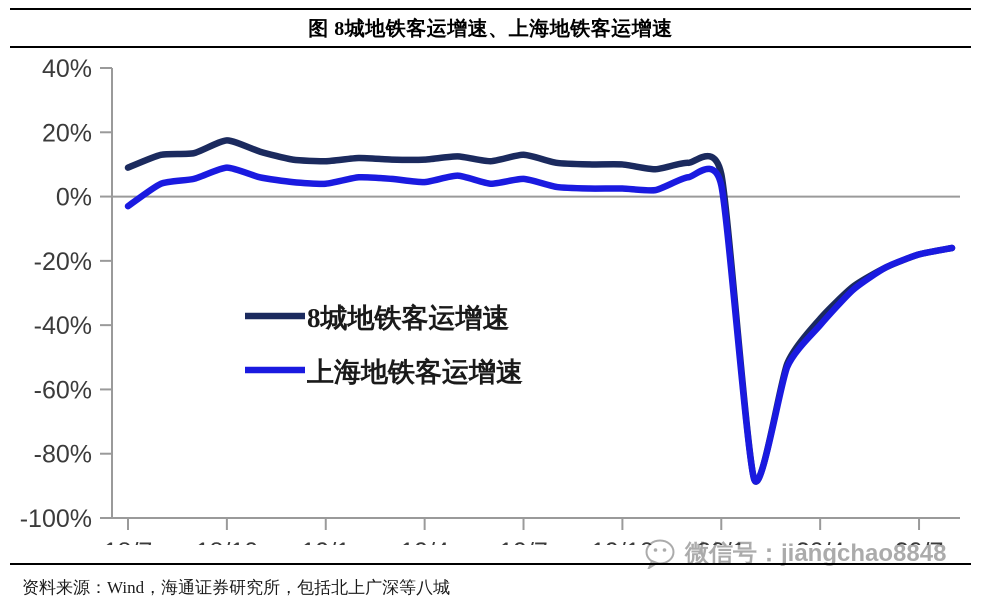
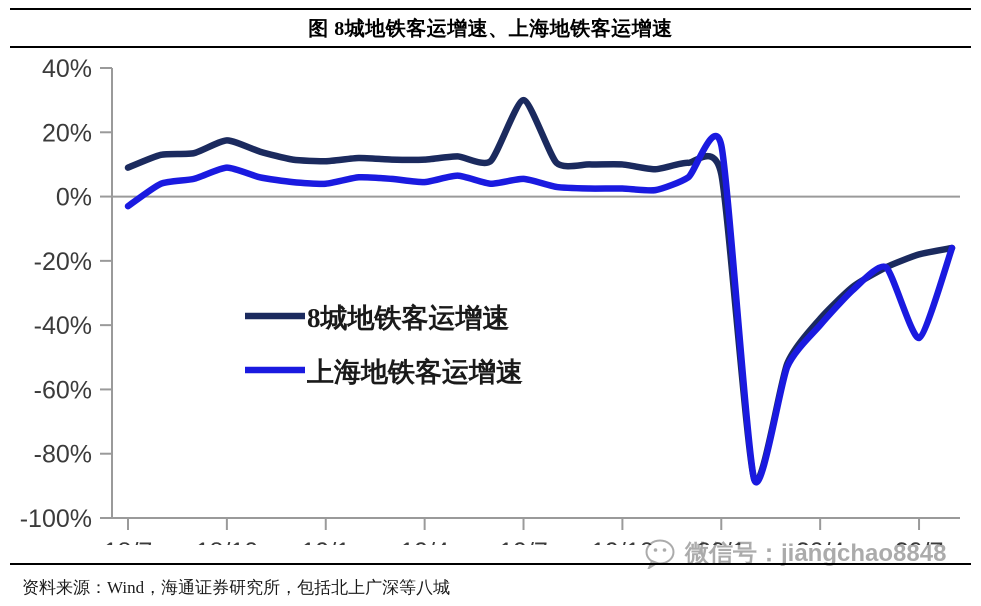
8城地铁客运增速/19/7: 13% -> 30%
上海地铁客运增速/20/1: 4% -> 16%
上海地铁客运增速/20/7: -18% -> -44%
